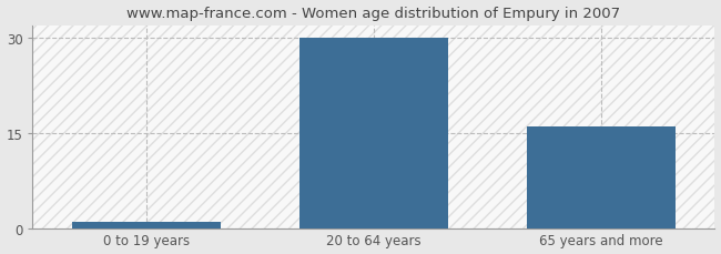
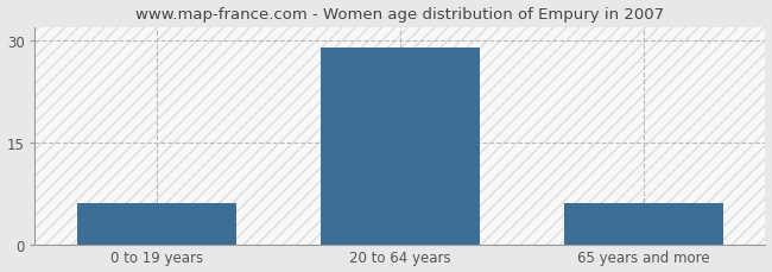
0 to 19 years: 1 -> 6
20 to 64 years: 30 -> 29
65 years and more: 16 -> 6
